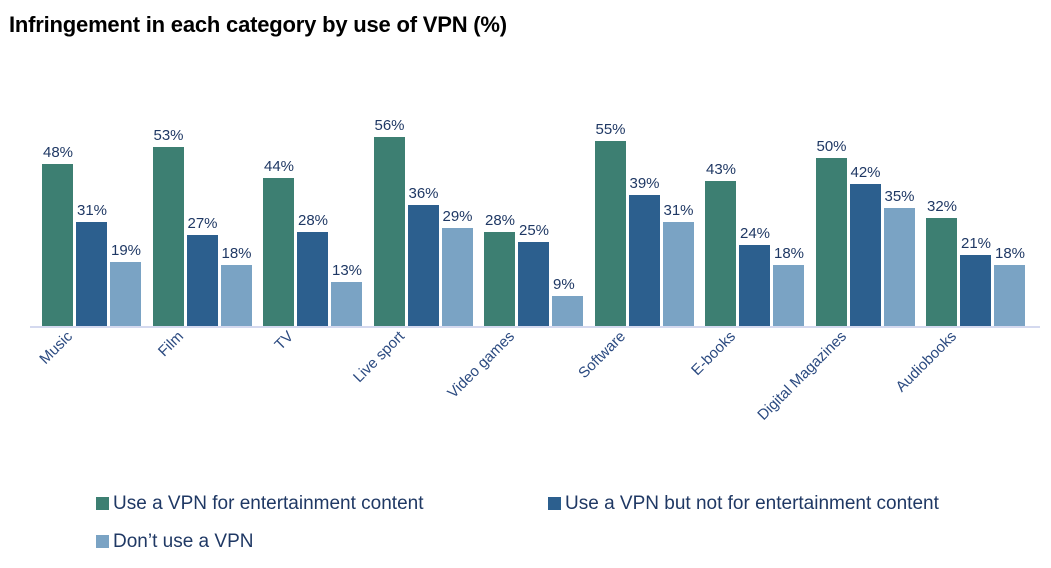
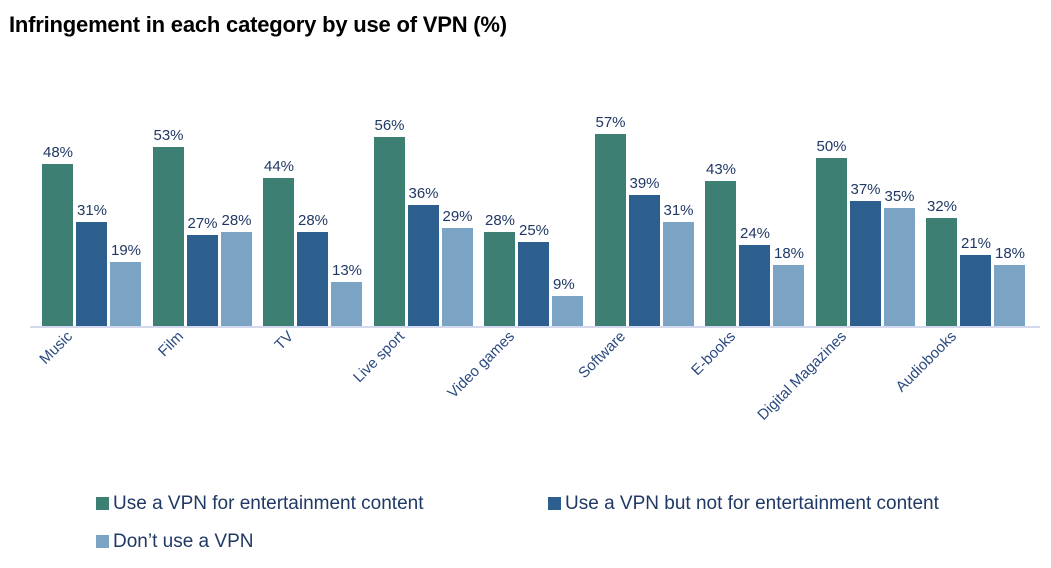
Don’t use a VPN/Film: 18% -> 28%
Use a VPN for entertainment content/Software: 55% -> 57%
Use a VPN but not for entertainment content/Digital Magazines: 42% -> 37%
